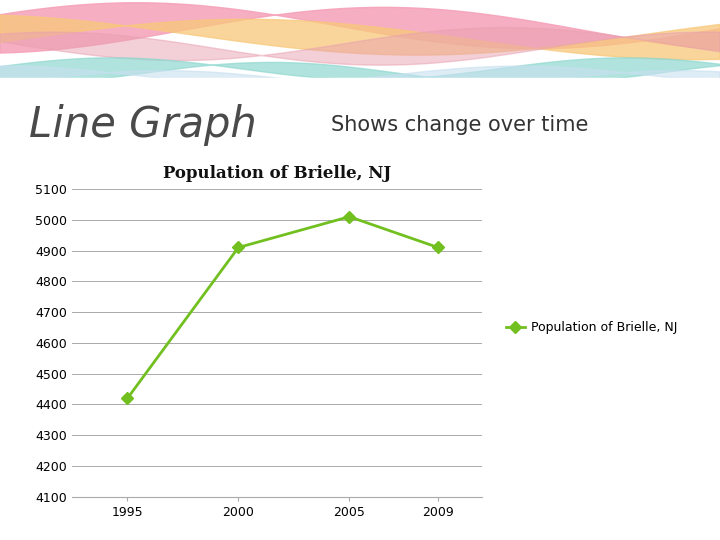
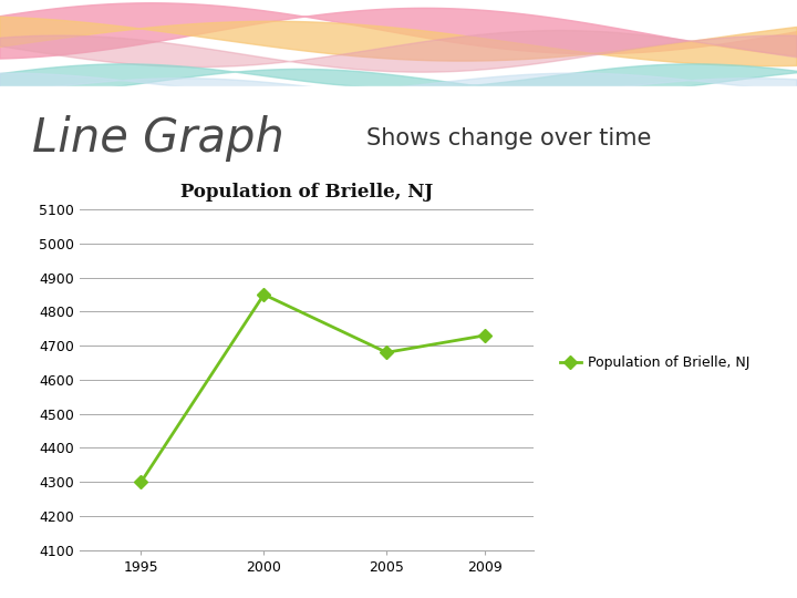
Population of Brielle, NJ/1995: 4420 -> 4300
Population of Brielle, NJ/2000: 4910 -> 4850
Population of Brielle, NJ/2005: 5010 -> 4680
Population of Brielle, NJ/2009: 4910 -> 4730
